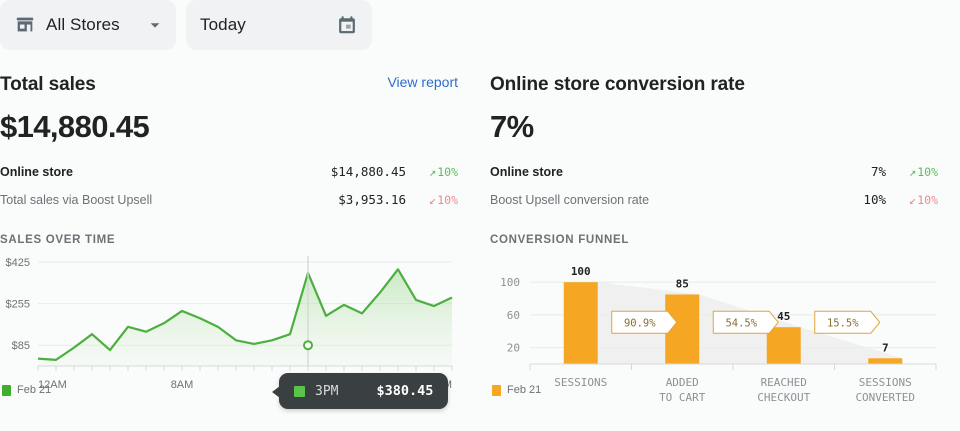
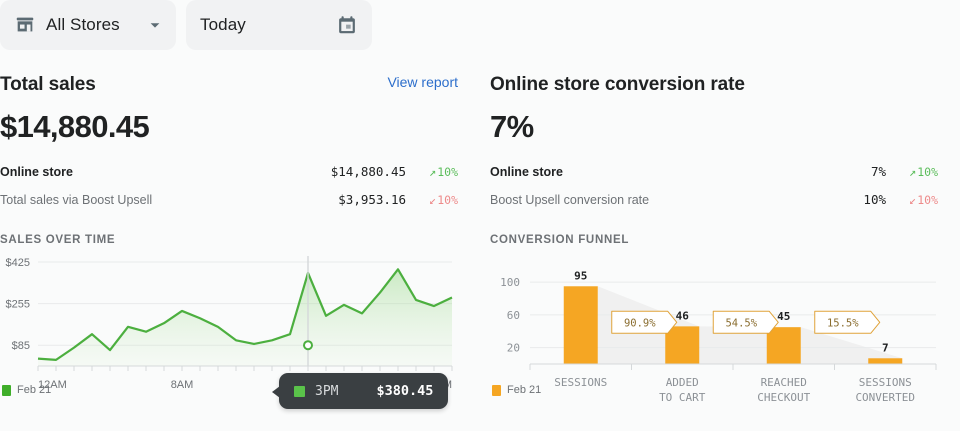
CONVERSION FUNNEL/SESSIONS: 100 -> 95
CONVERSION FUNNEL/ADDED TO CART: 85 -> 46
